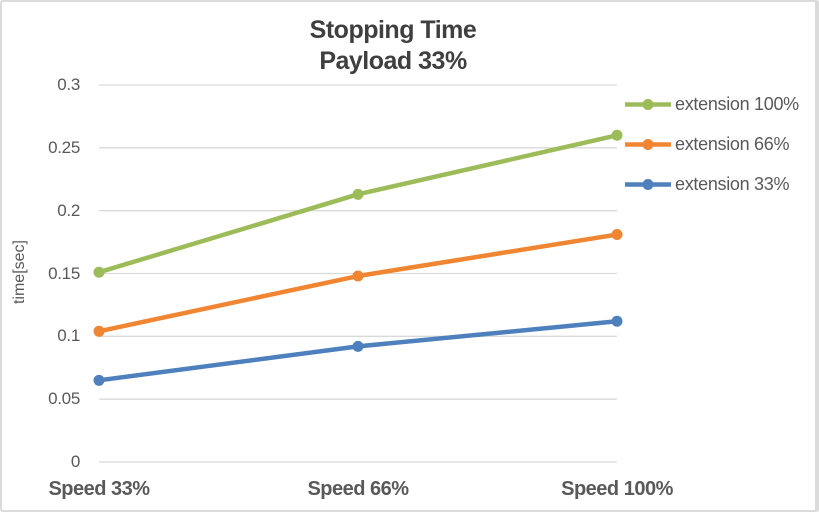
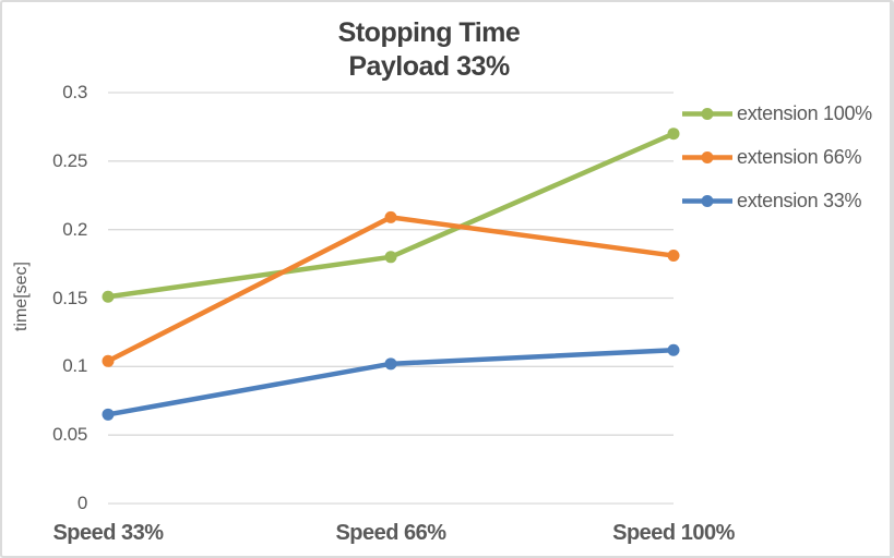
extension 100%/Speed 66%: 0.213 -> 0.180
extension 66%/Speed 66%: 0.148 -> 0.209
extension 33%/Speed 66%: 0.092 -> 0.102
extension 100%/Speed 100%: 0.260 -> 0.270
